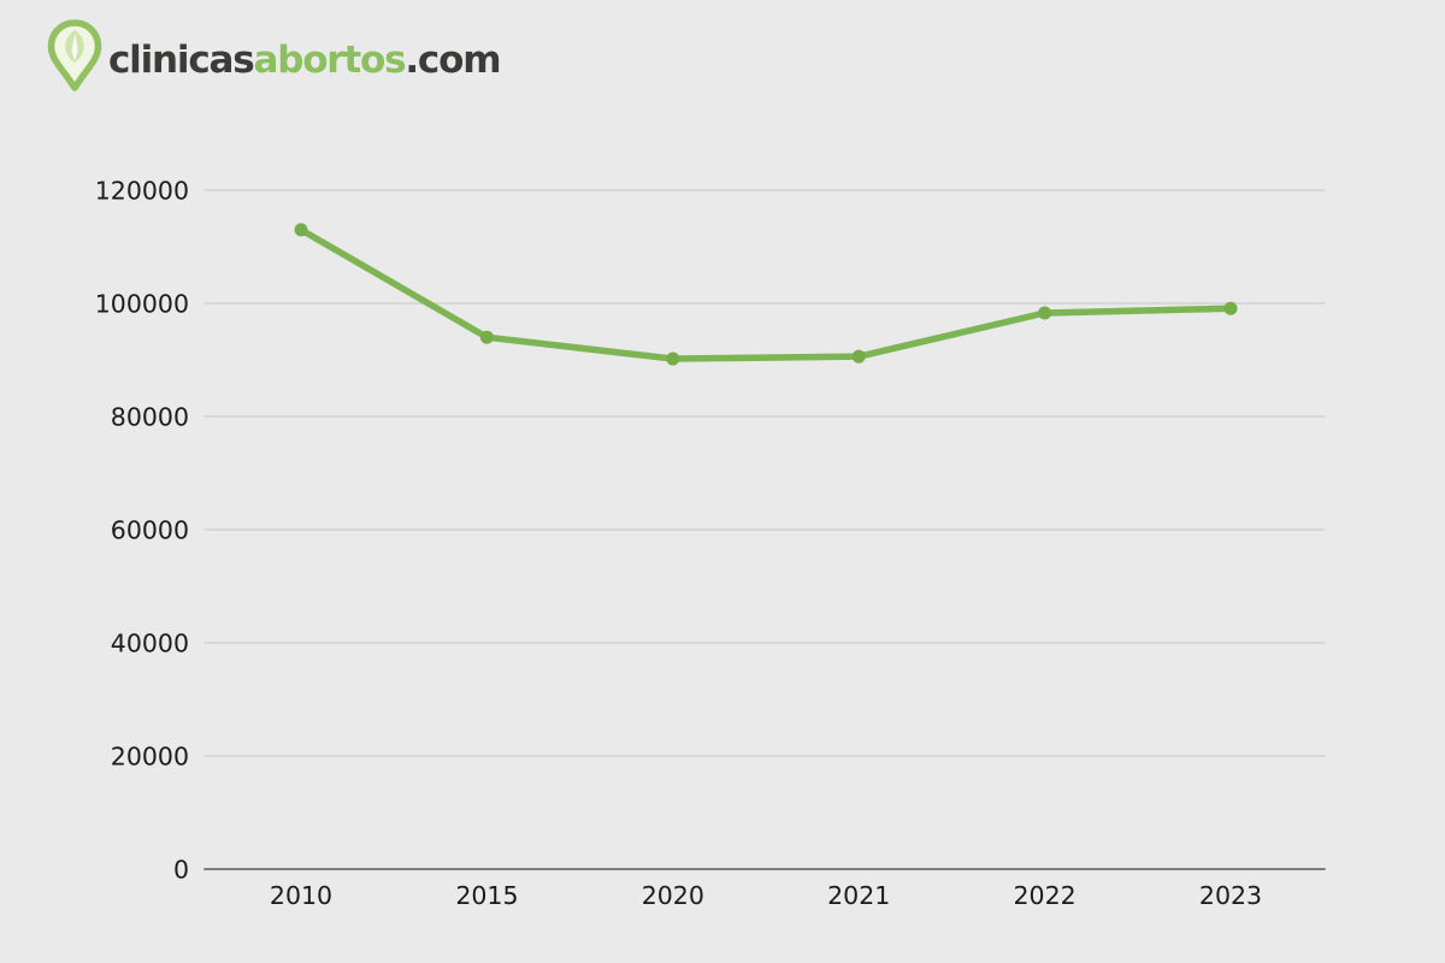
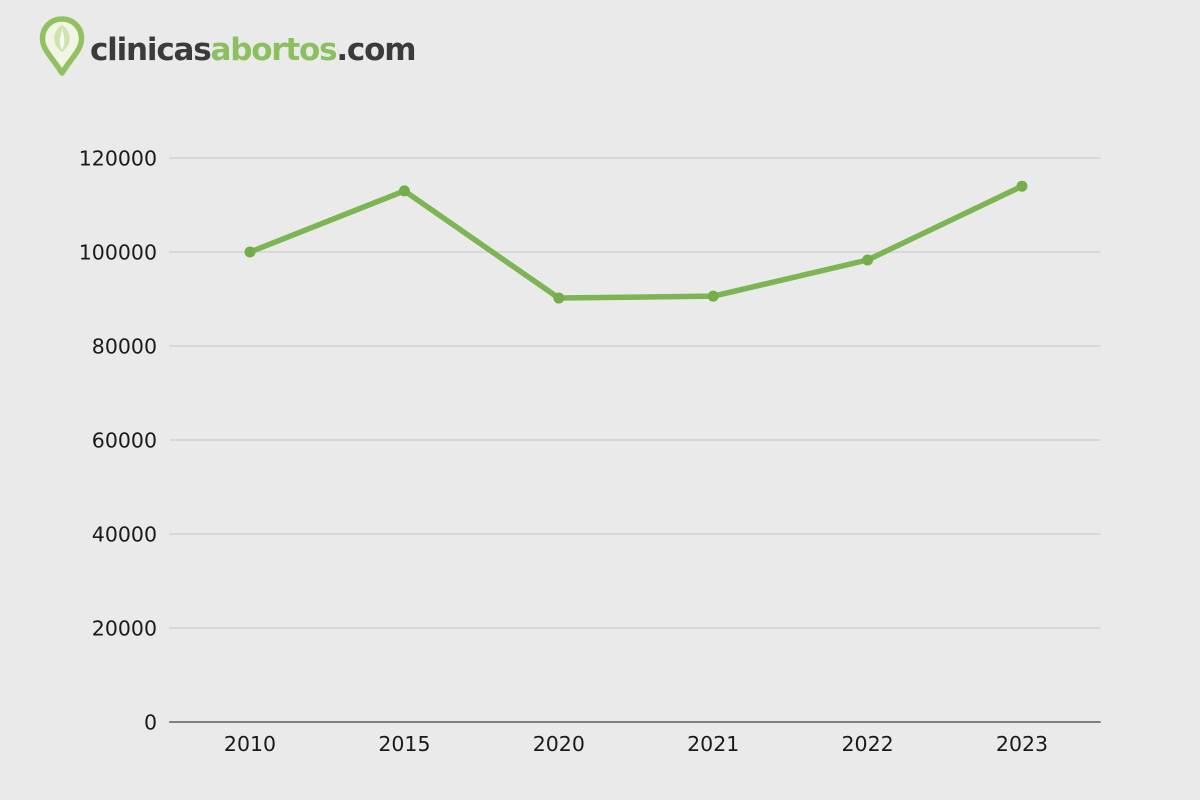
2010: 113000 -> 100000
2015: 94000 -> 113000
2023: 99000 -> 114000
